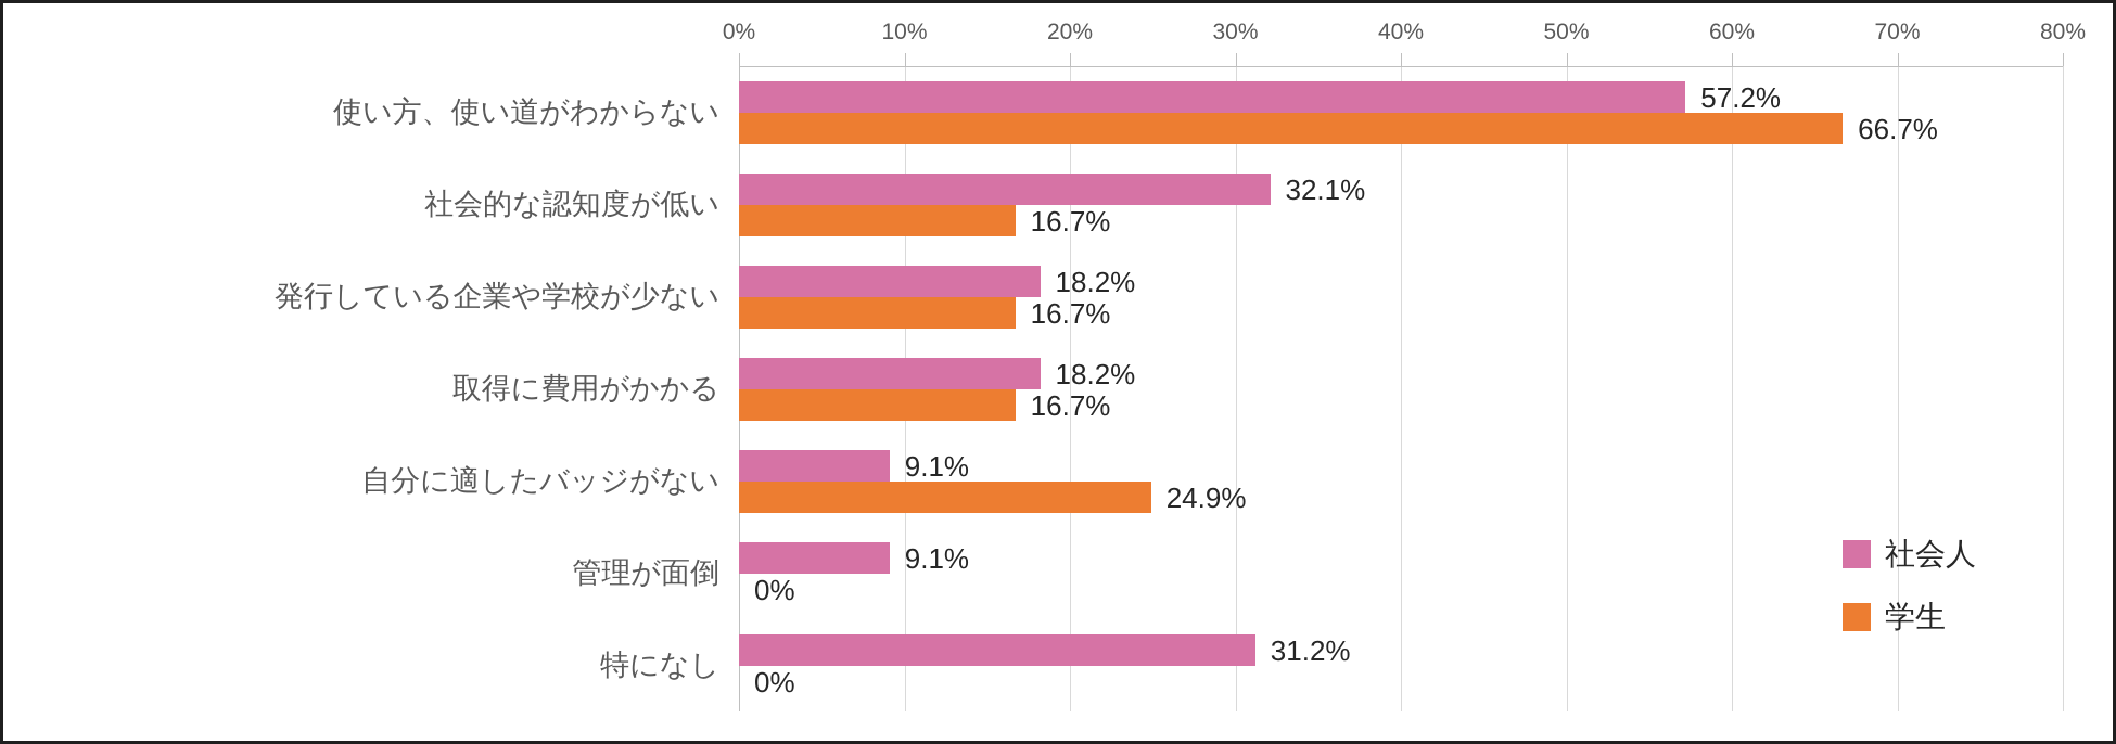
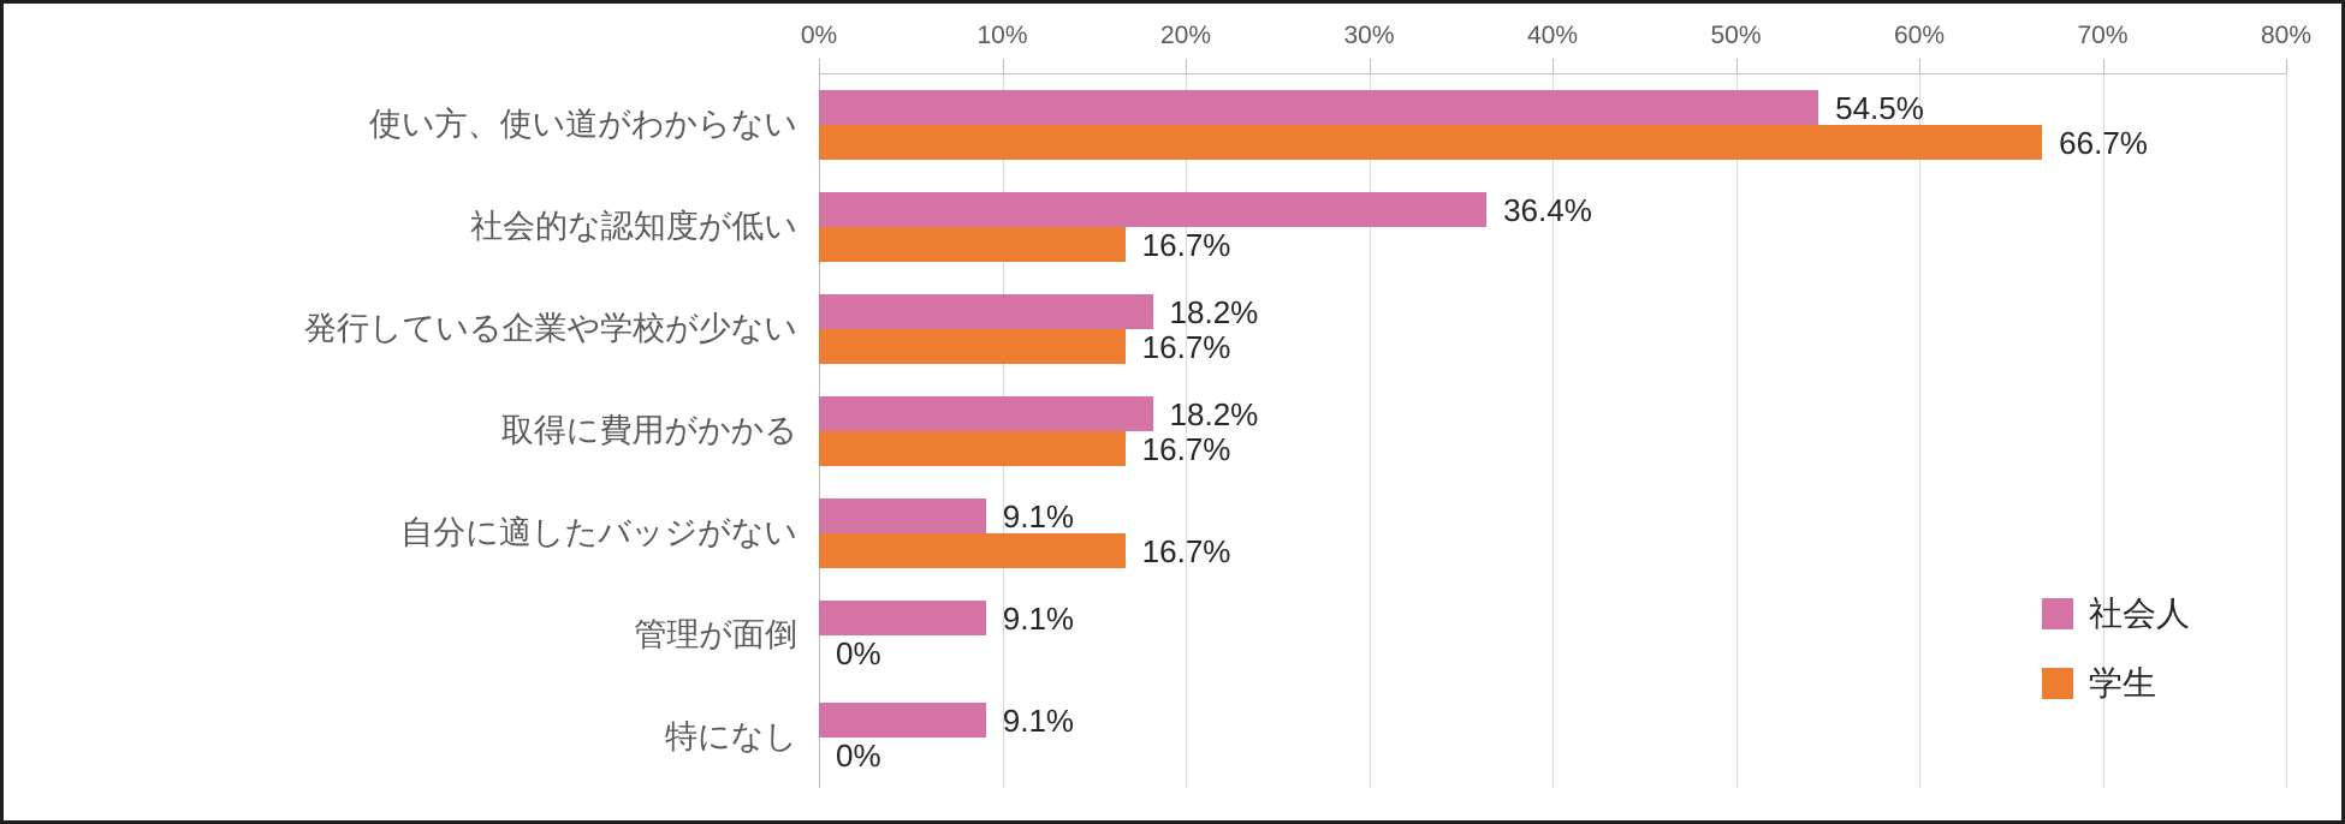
社会人/使い方、使い道がわからない: 57.2% -> 54.5%
社会人/社会的な認知度が低い: 32.1% -> 36.4%
学生/自分に適したバッジがない: 24.9% -> 16.7%
社会人/特になし: 31.2% -> 9.1%
